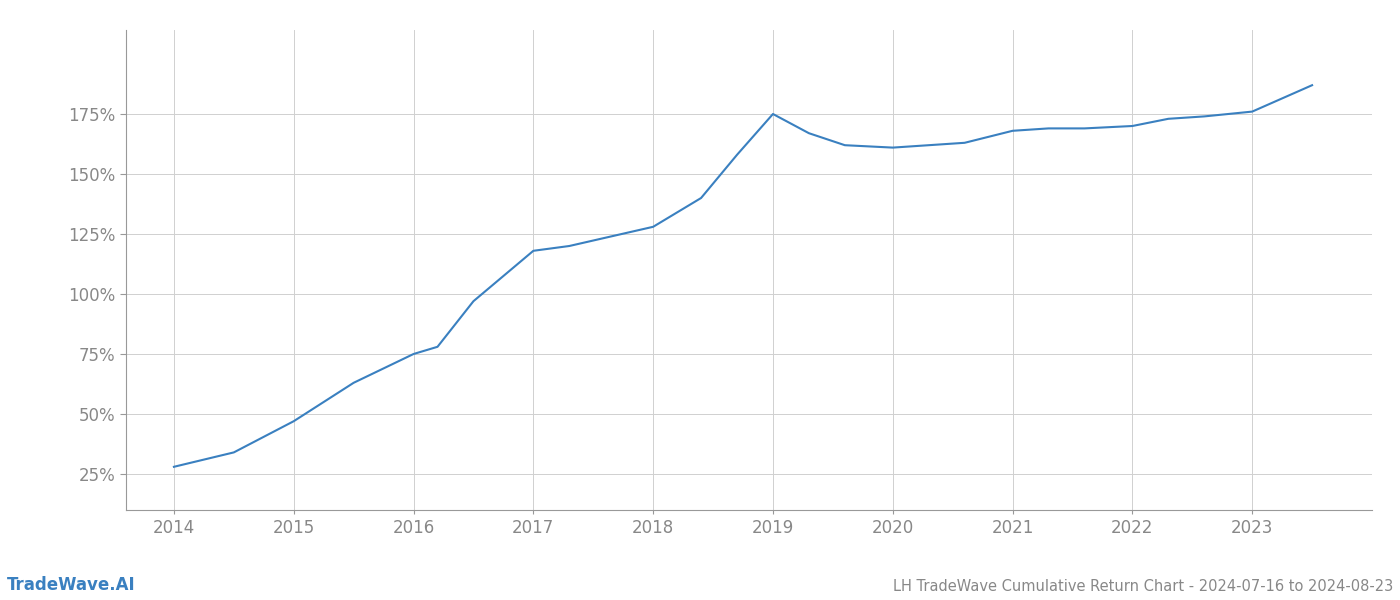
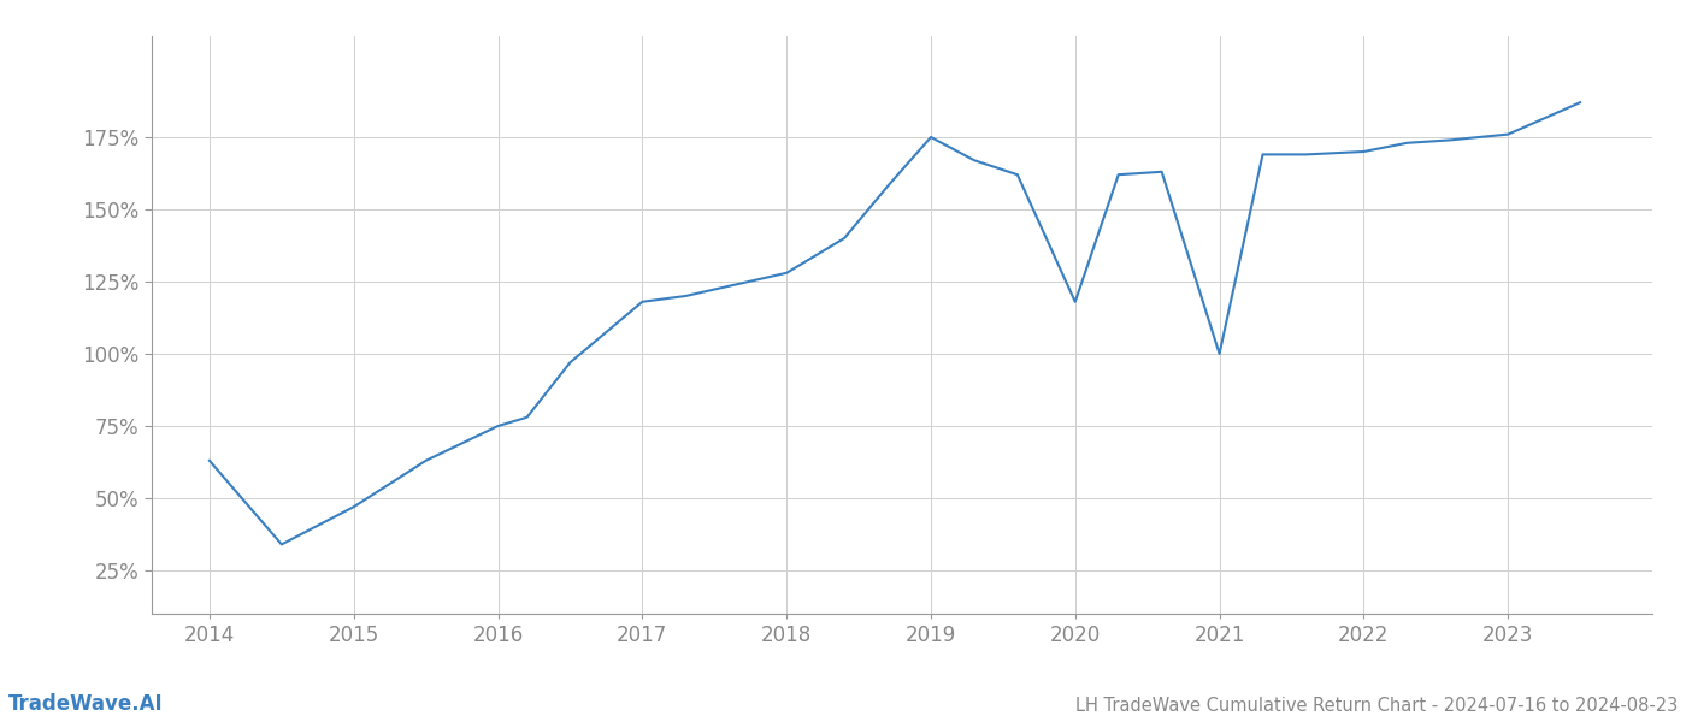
2014: 28% -> 63%
2020: 161% -> 118%
2021: 168% -> 100%
